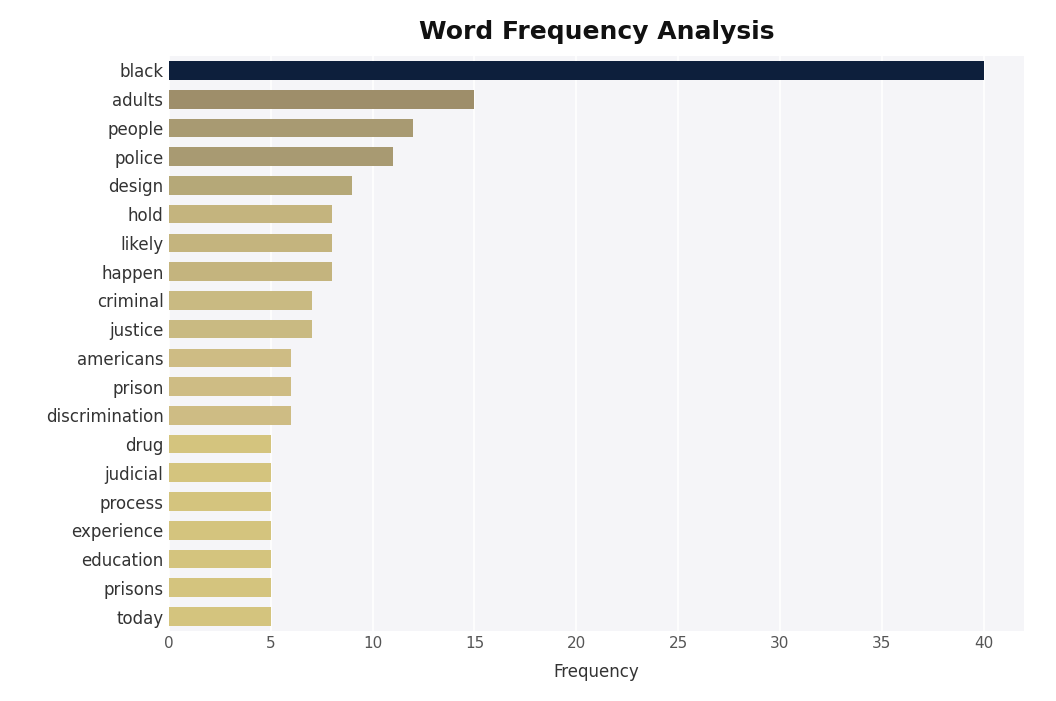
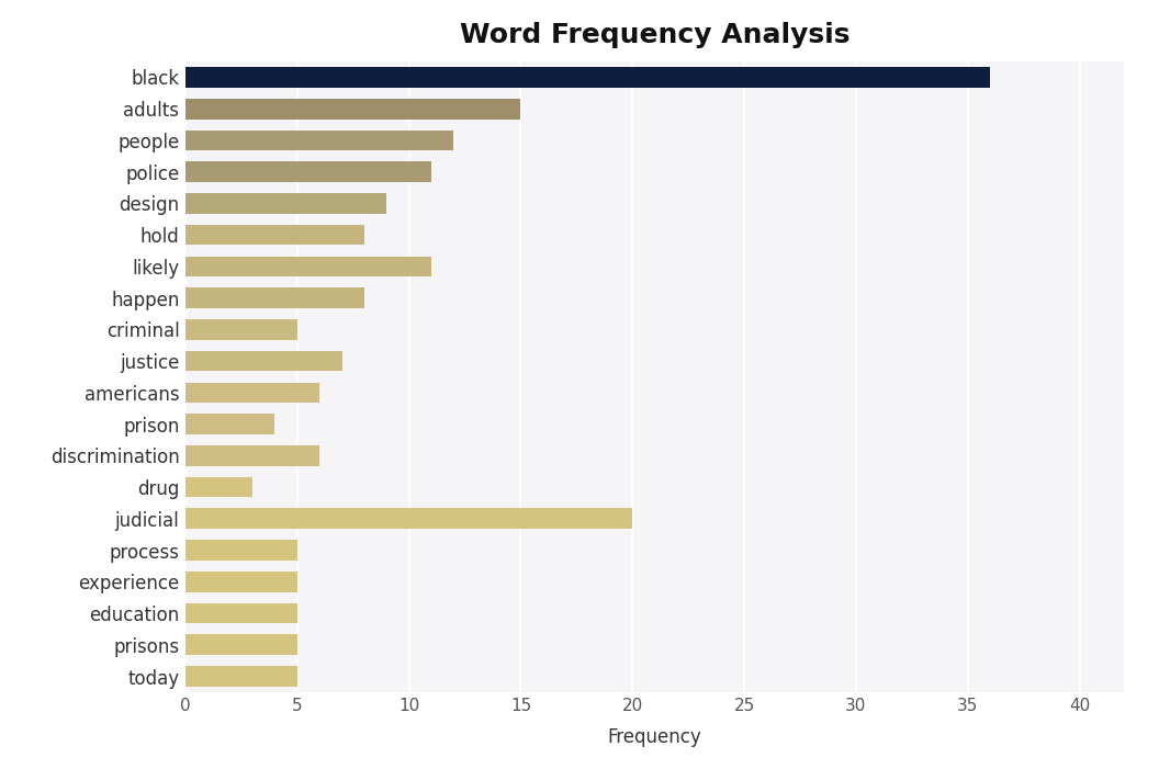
black: 40 -> 36
likely: 8 -> 11
criminal: 7 -> 5
prison: 6 -> 4
drug: 5 -> 3
judicial: 5 -> 20
